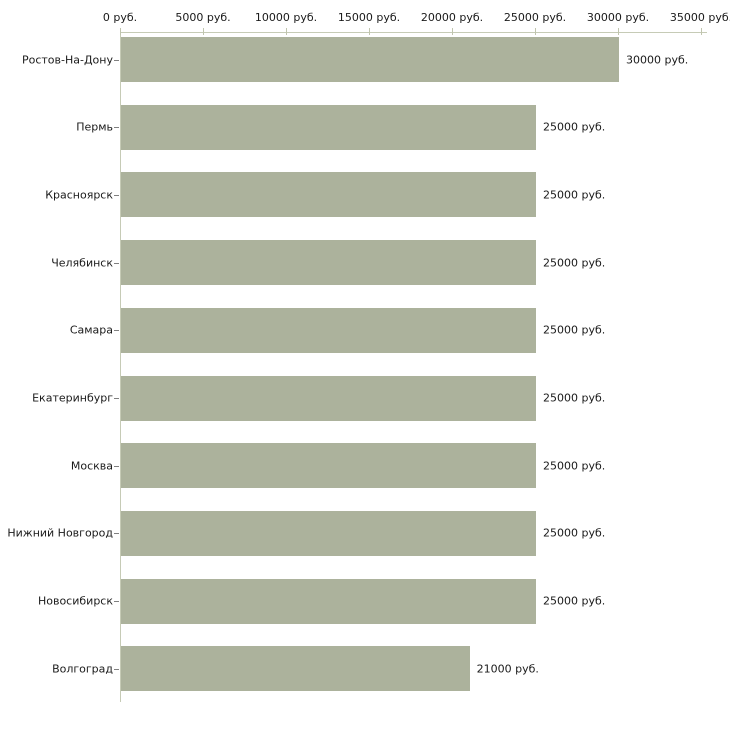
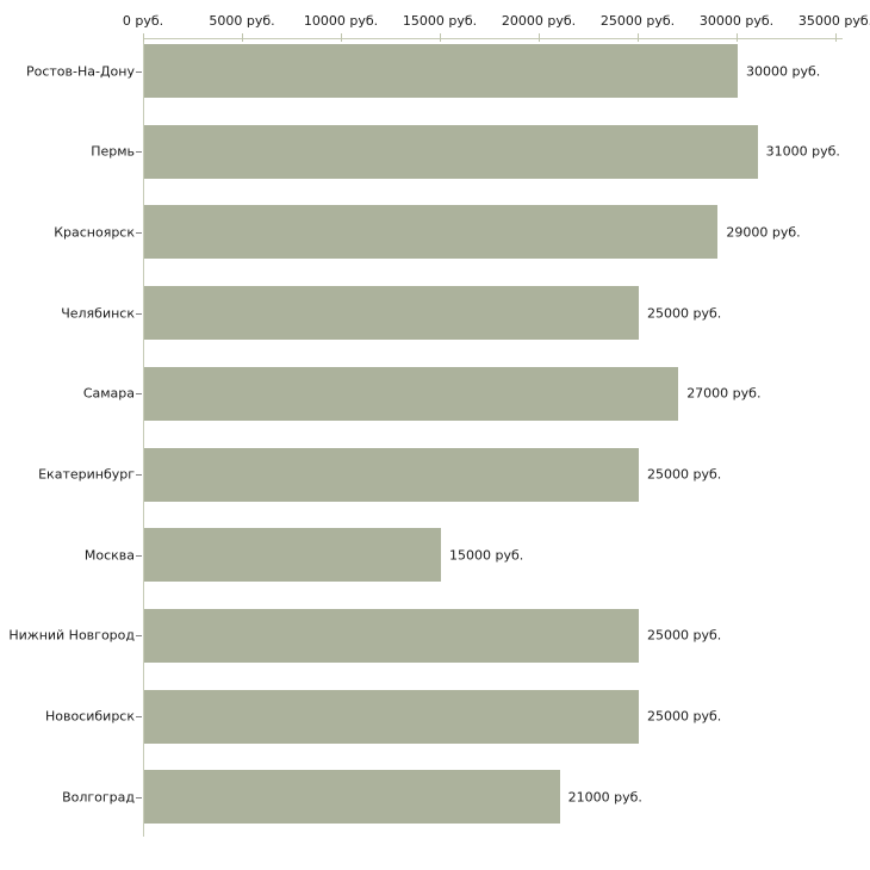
Пермь: 25000 -> 31000
Красноярск: 25000 -> 29000
Самара: 25000 -> 27000
Москва: 25000 -> 15000
